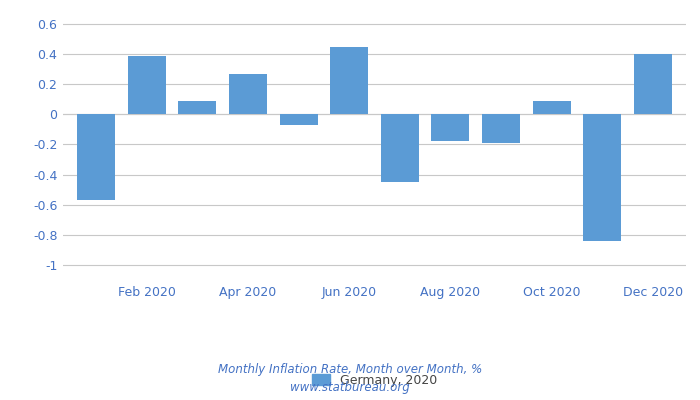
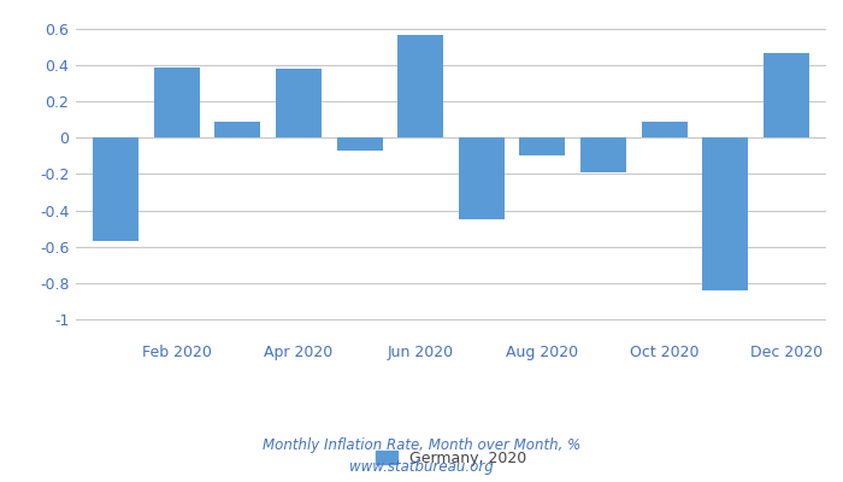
Apr 2020: 0.27 -> 0.38
Jun 2020: 0.45 -> 0.57
Aug 2020: -0.18 -> -0.10
Dec 2020: 0.40 -> 0.47
